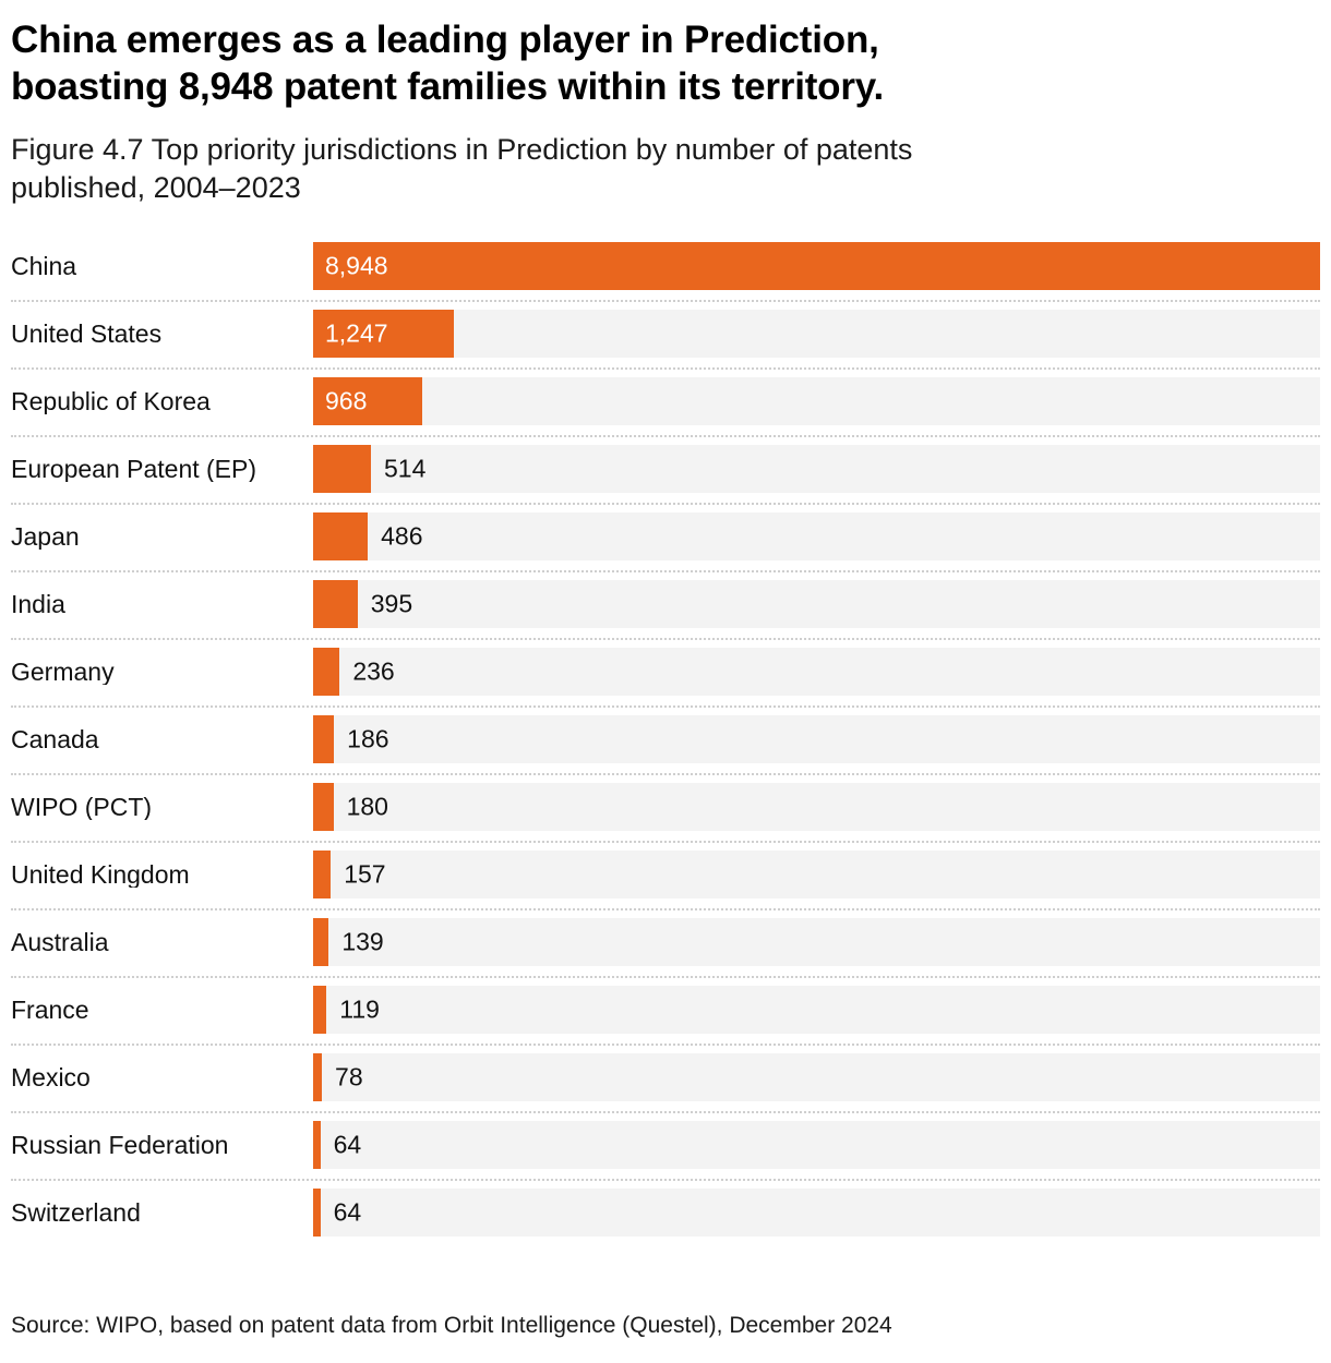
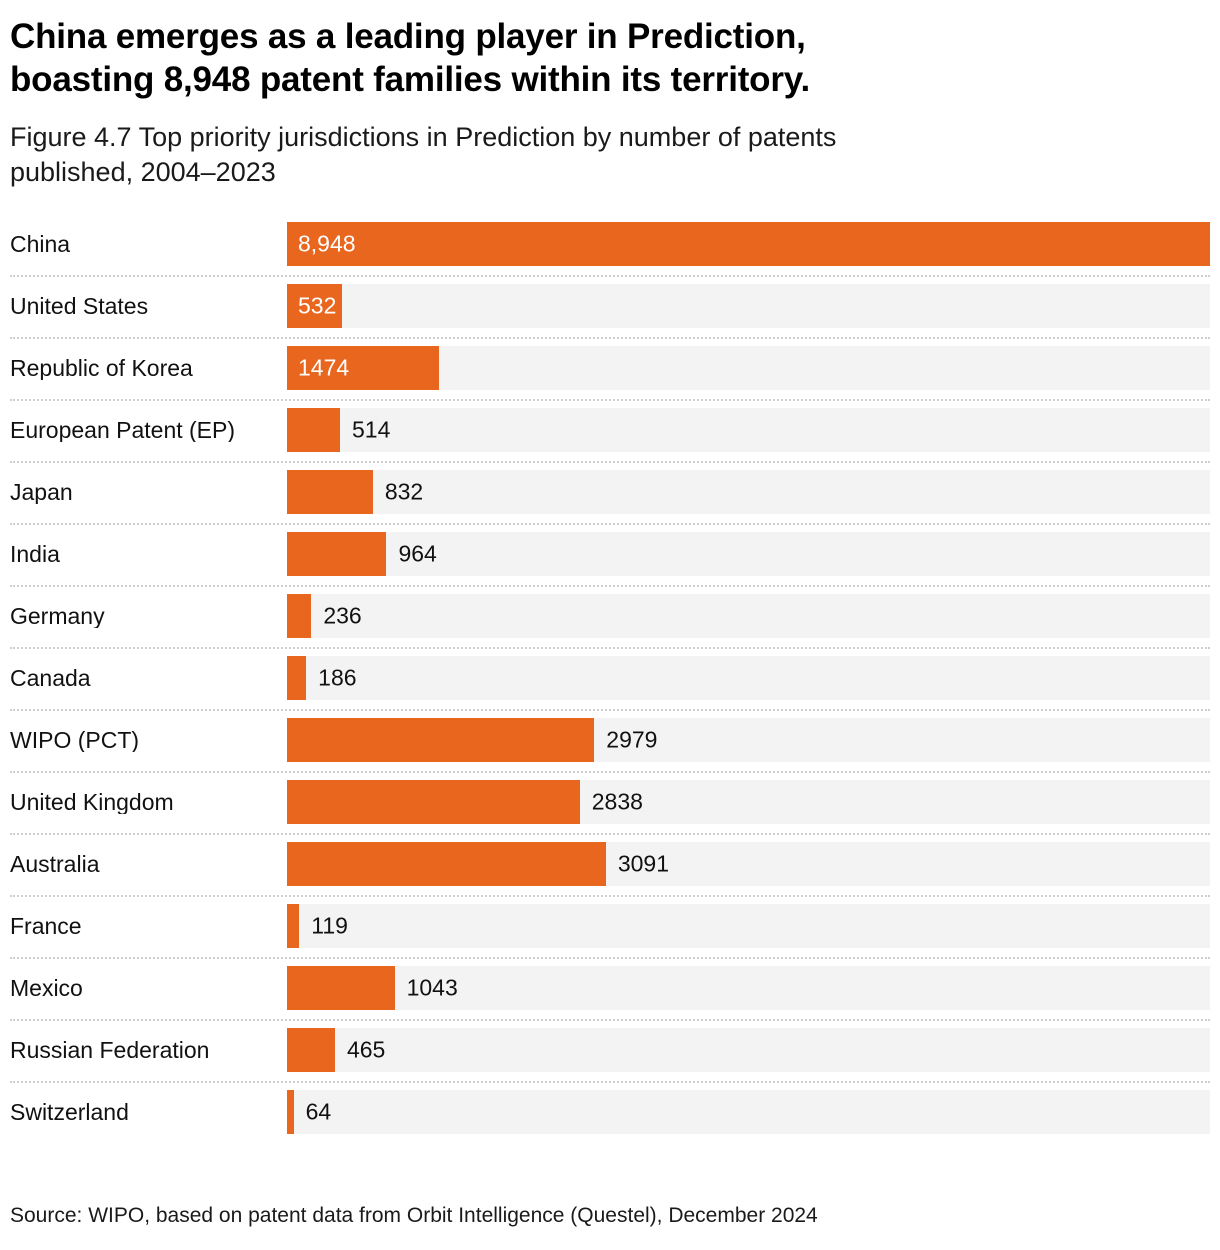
United States: 1,247 -> 532
Republic of Korea: 968 -> 1474
Japan: 486 -> 832
India: 395 -> 964
WIPO (PCT): 180 -> 2979
United Kingdom: 157 -> 2838
Australia: 139 -> 3091
Mexico: 78 -> 1043
Russian Federation: 64 -> 465
